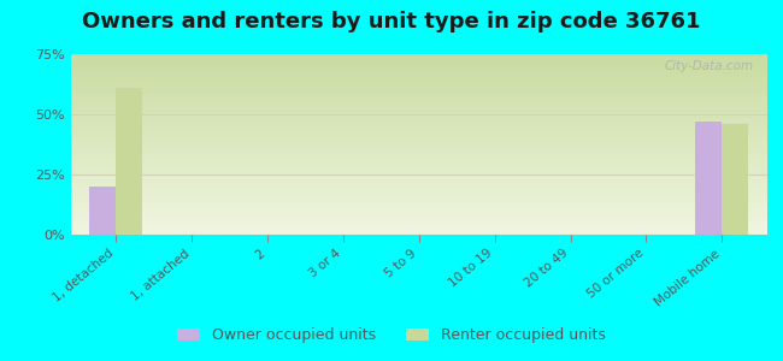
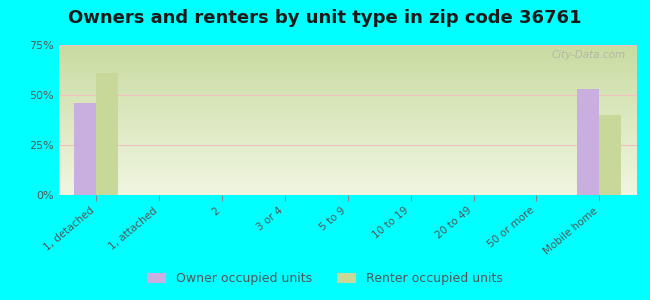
Owner occupied units/1, detached: 20% -> 46%
Owner occupied units/Mobile home: 47% -> 53%
Renter occupied units/Mobile home: 46% -> 40%
